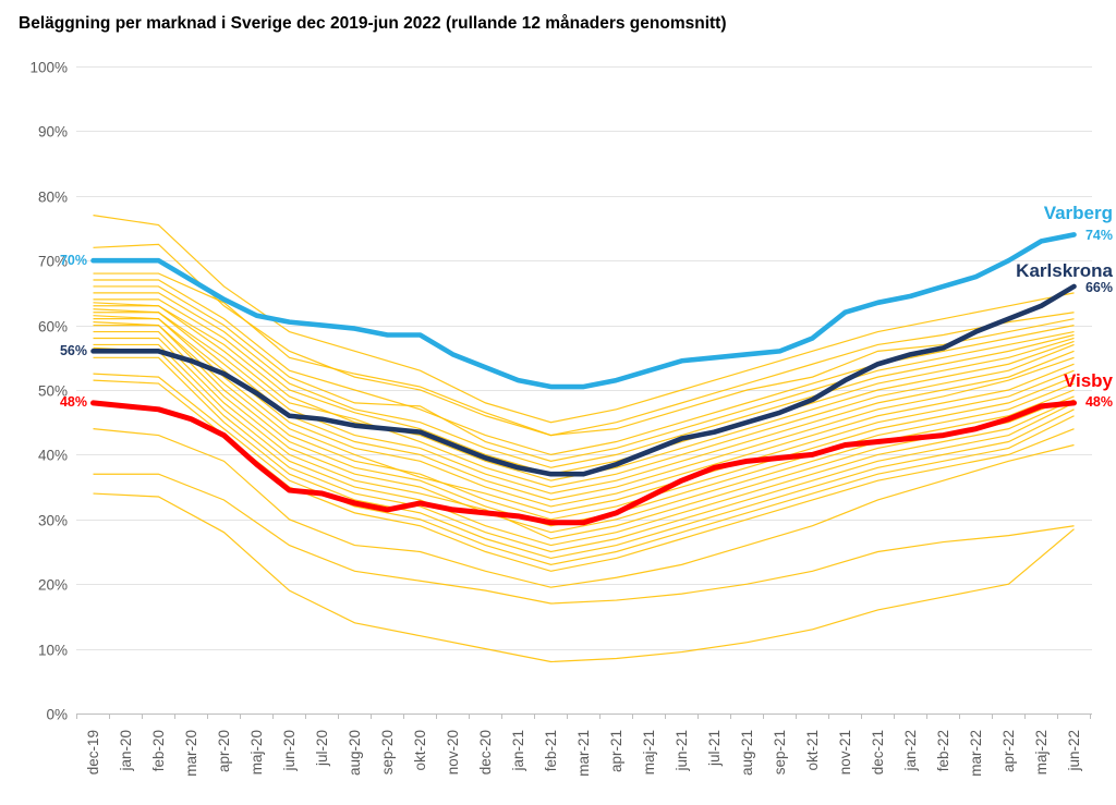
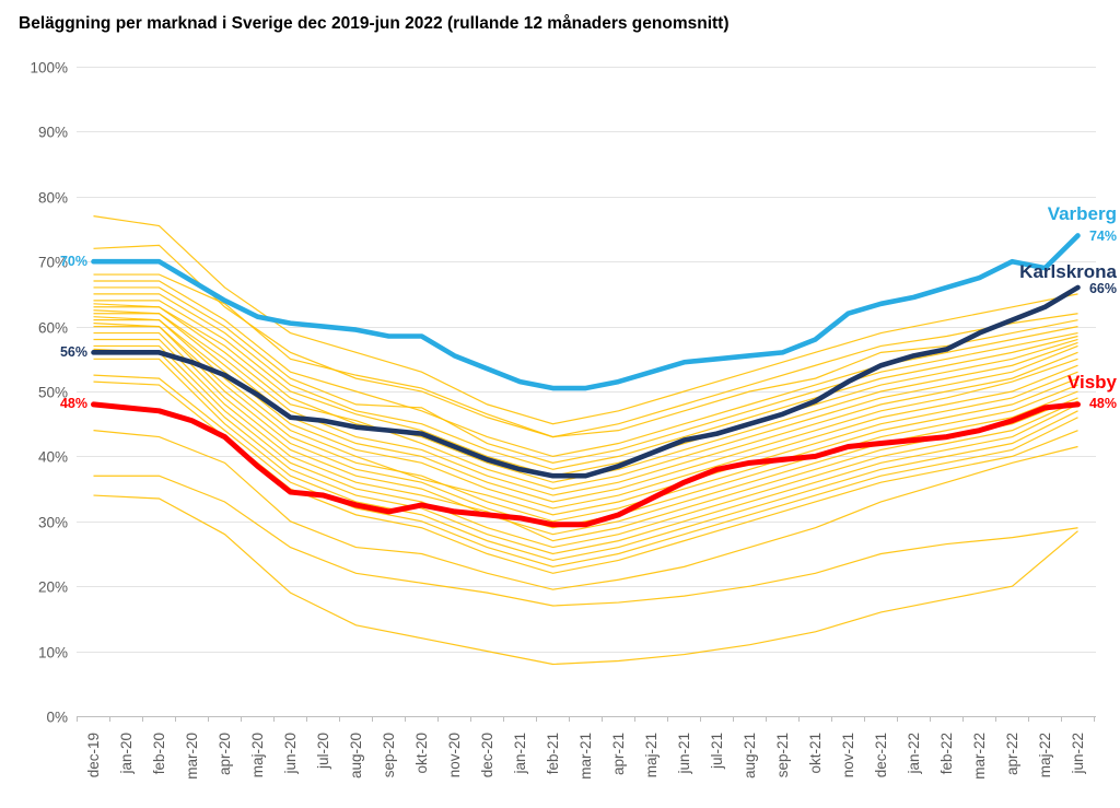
Varberg/maj-22: 73% -> 69%
